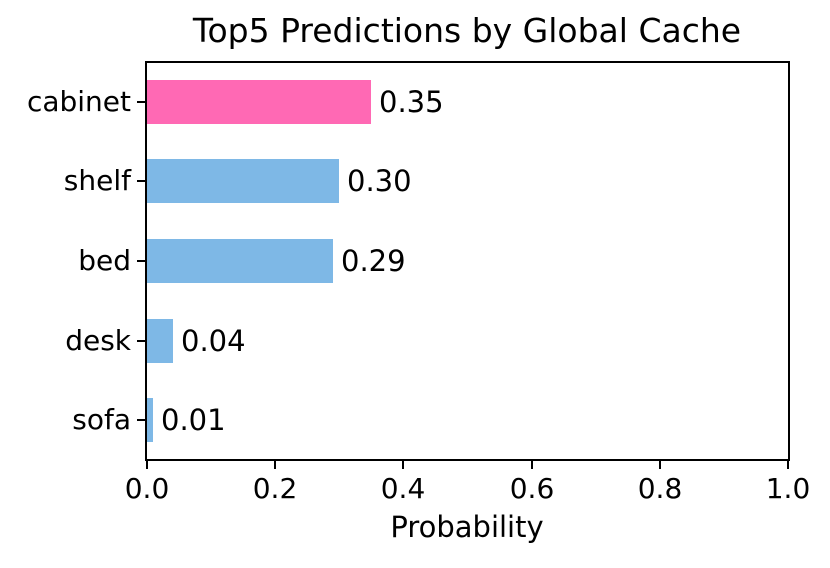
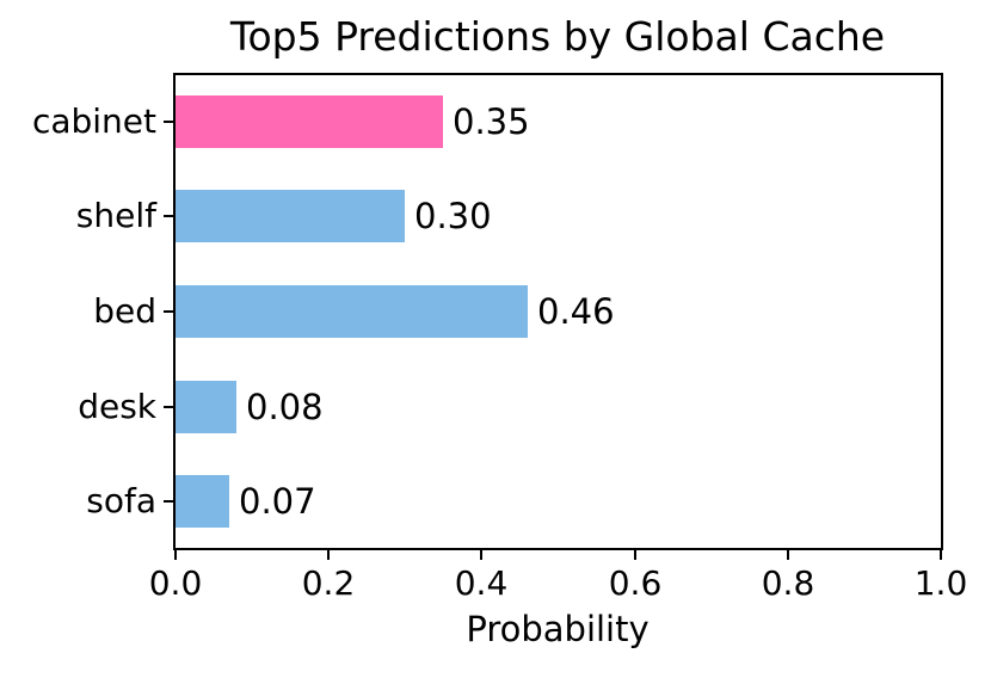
bed: 0.29 -> 0.46
desk: 0.04 -> 0.08
sofa: 0.01 -> 0.07
